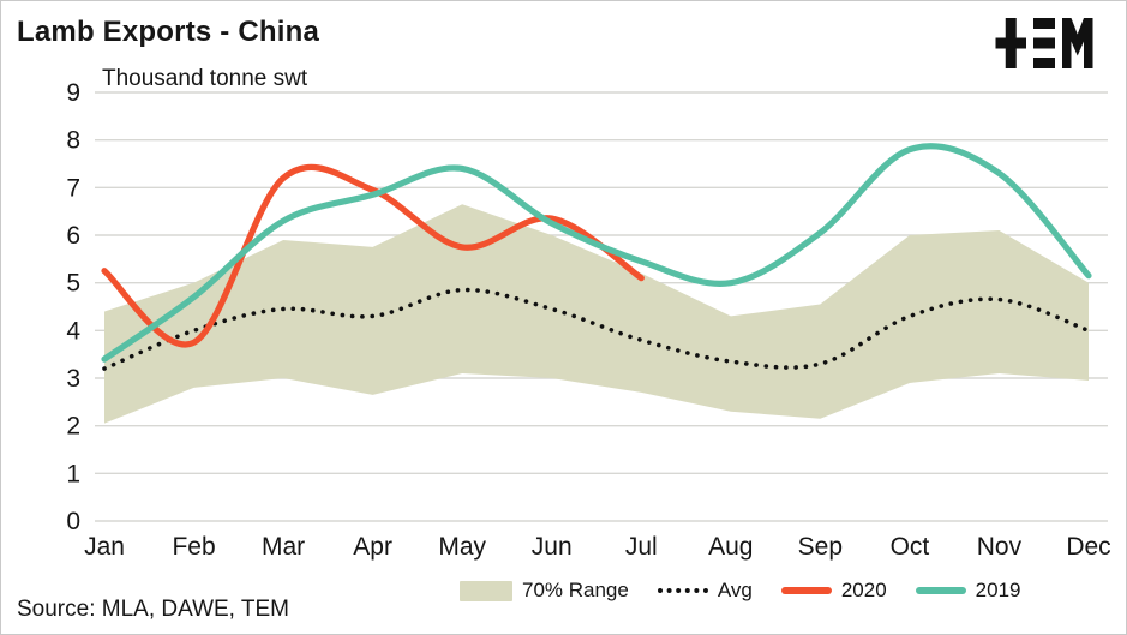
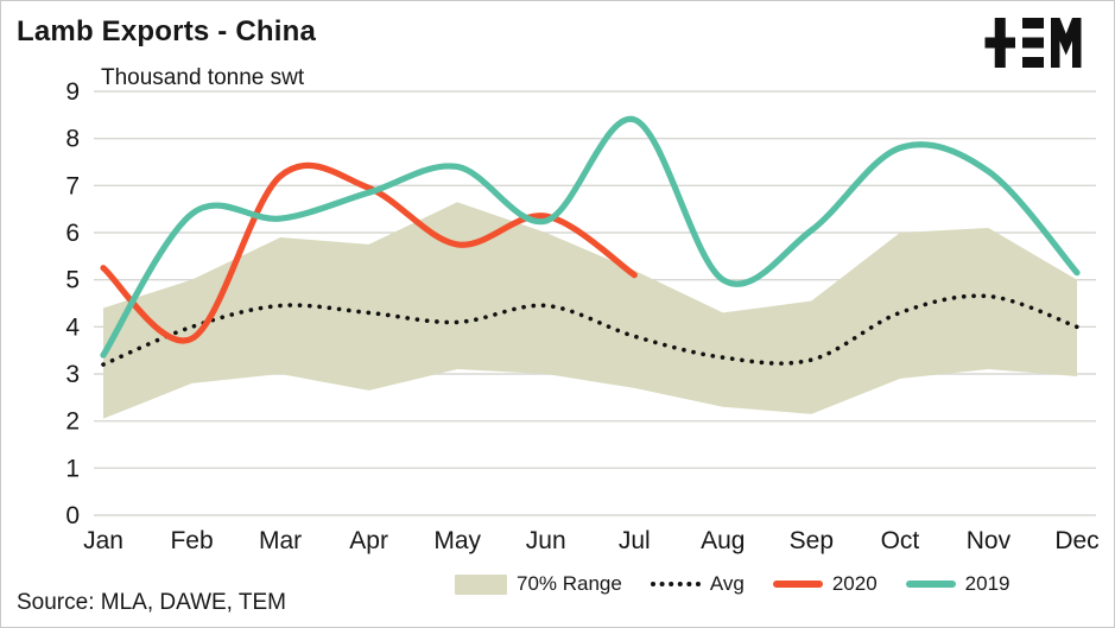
2019/Feb: 4.7 -> 6.4
Avg/May: 4.8 -> 4.1
2019/Jul: 5.5 -> 8.4
